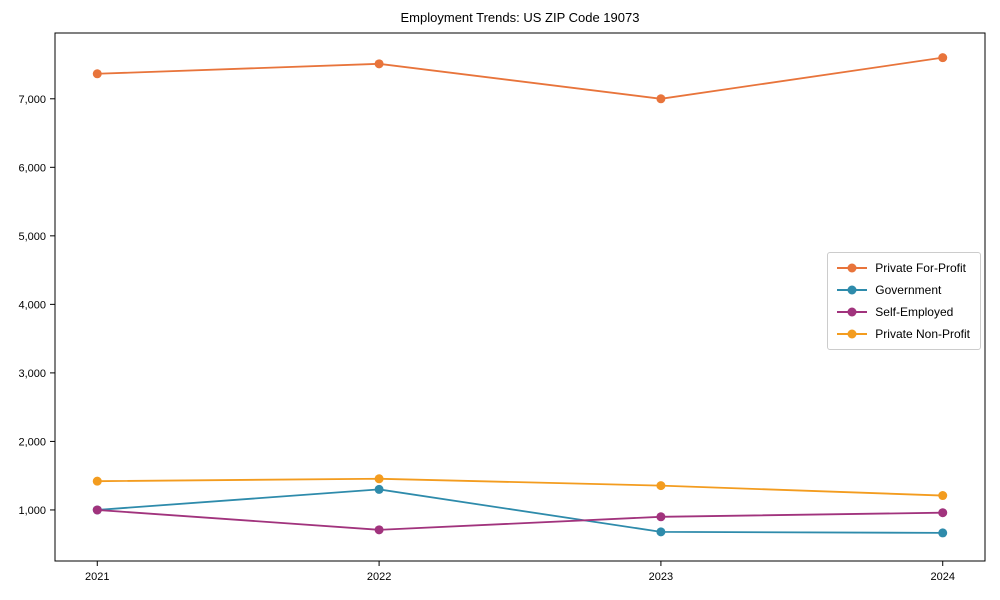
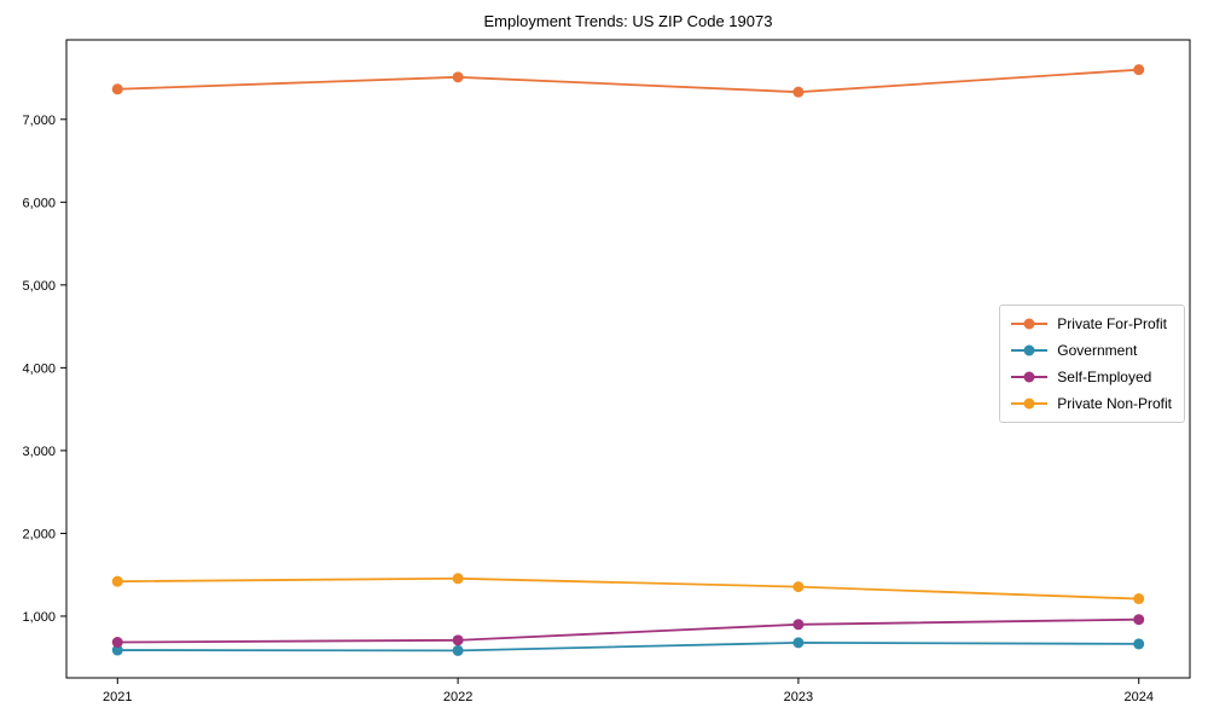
Government/2021: 1000 -> 600
Self-Employed/2021: 1000 -> 700
Government/2022: 1300 -> 600
Private For-Profit/2023: 7000 -> 7300
